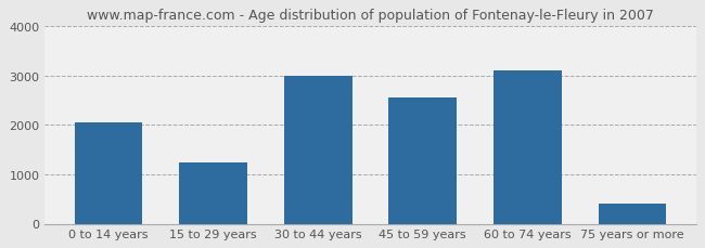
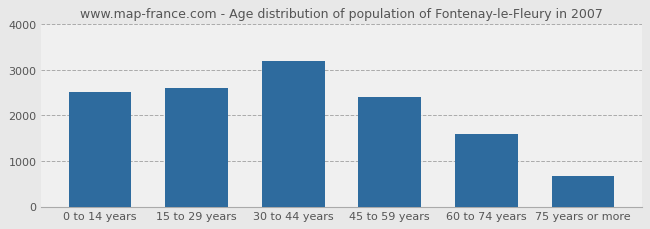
0 to 14 years: 2050 -> 2510
15 to 29 years: 1250 -> 2610
30 to 44 years: 3000 -> 3200
45 to 59 years: 2550 -> 2400
60 to 74 years: 3100 -> 1600
75 years or more: 400 -> 680
